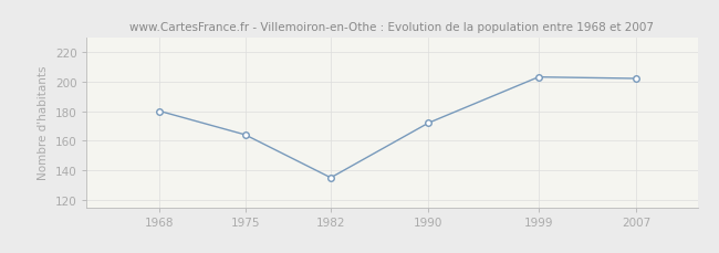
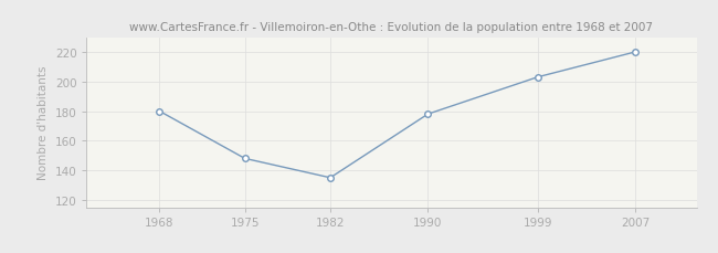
1975: 164 -> 148
1990: 172 -> 178
2007: 202 -> 220
